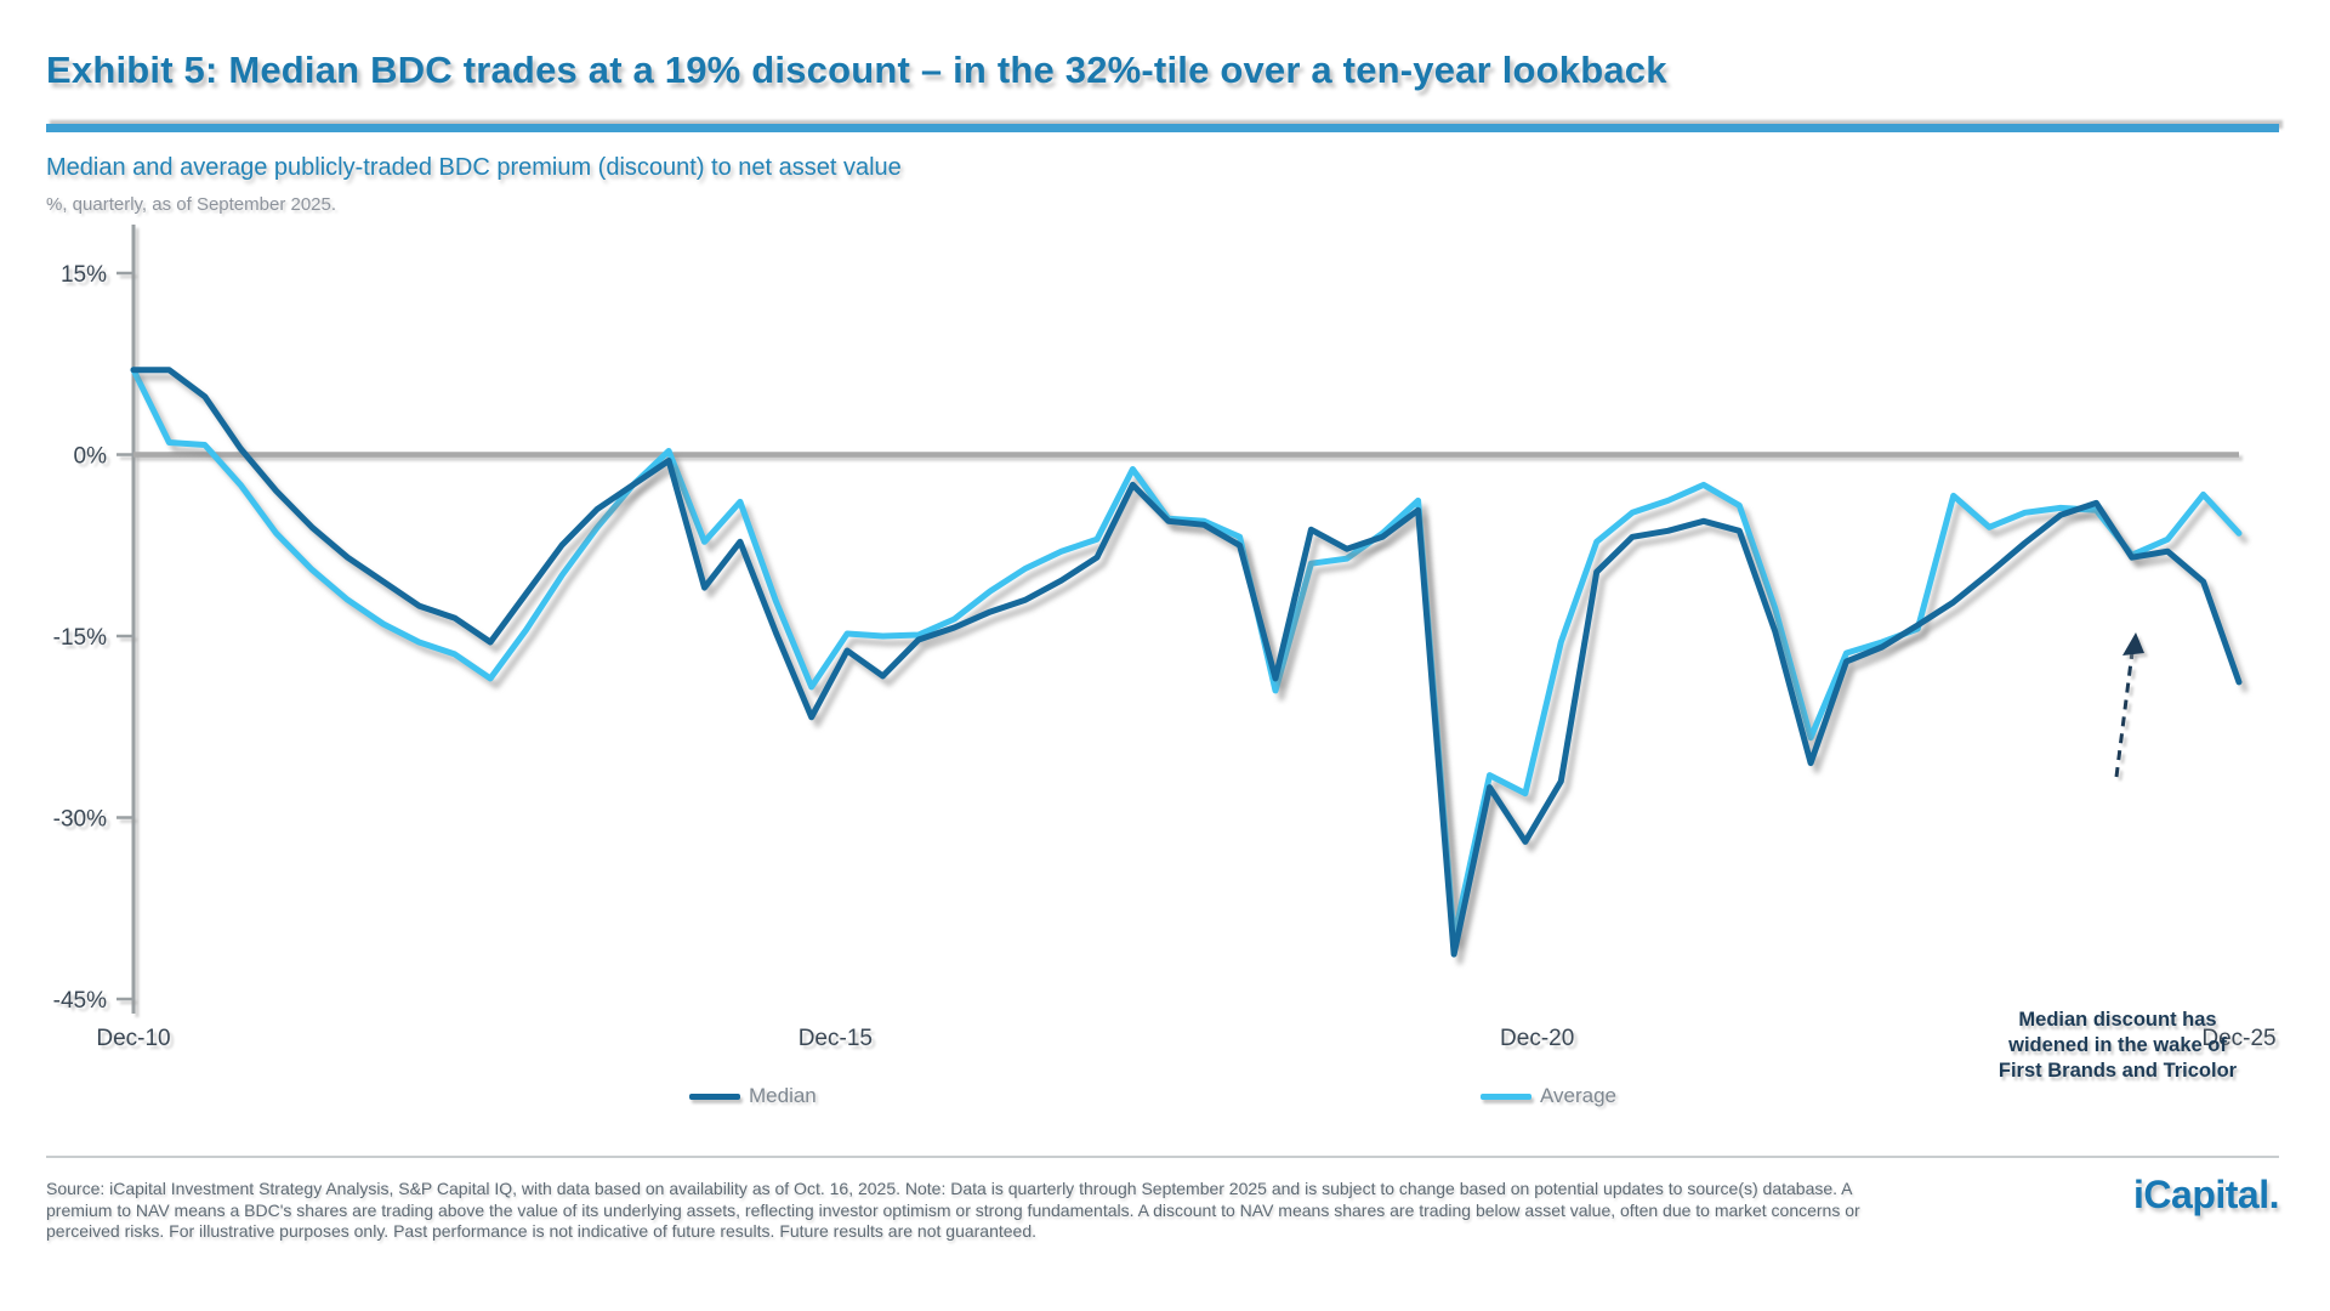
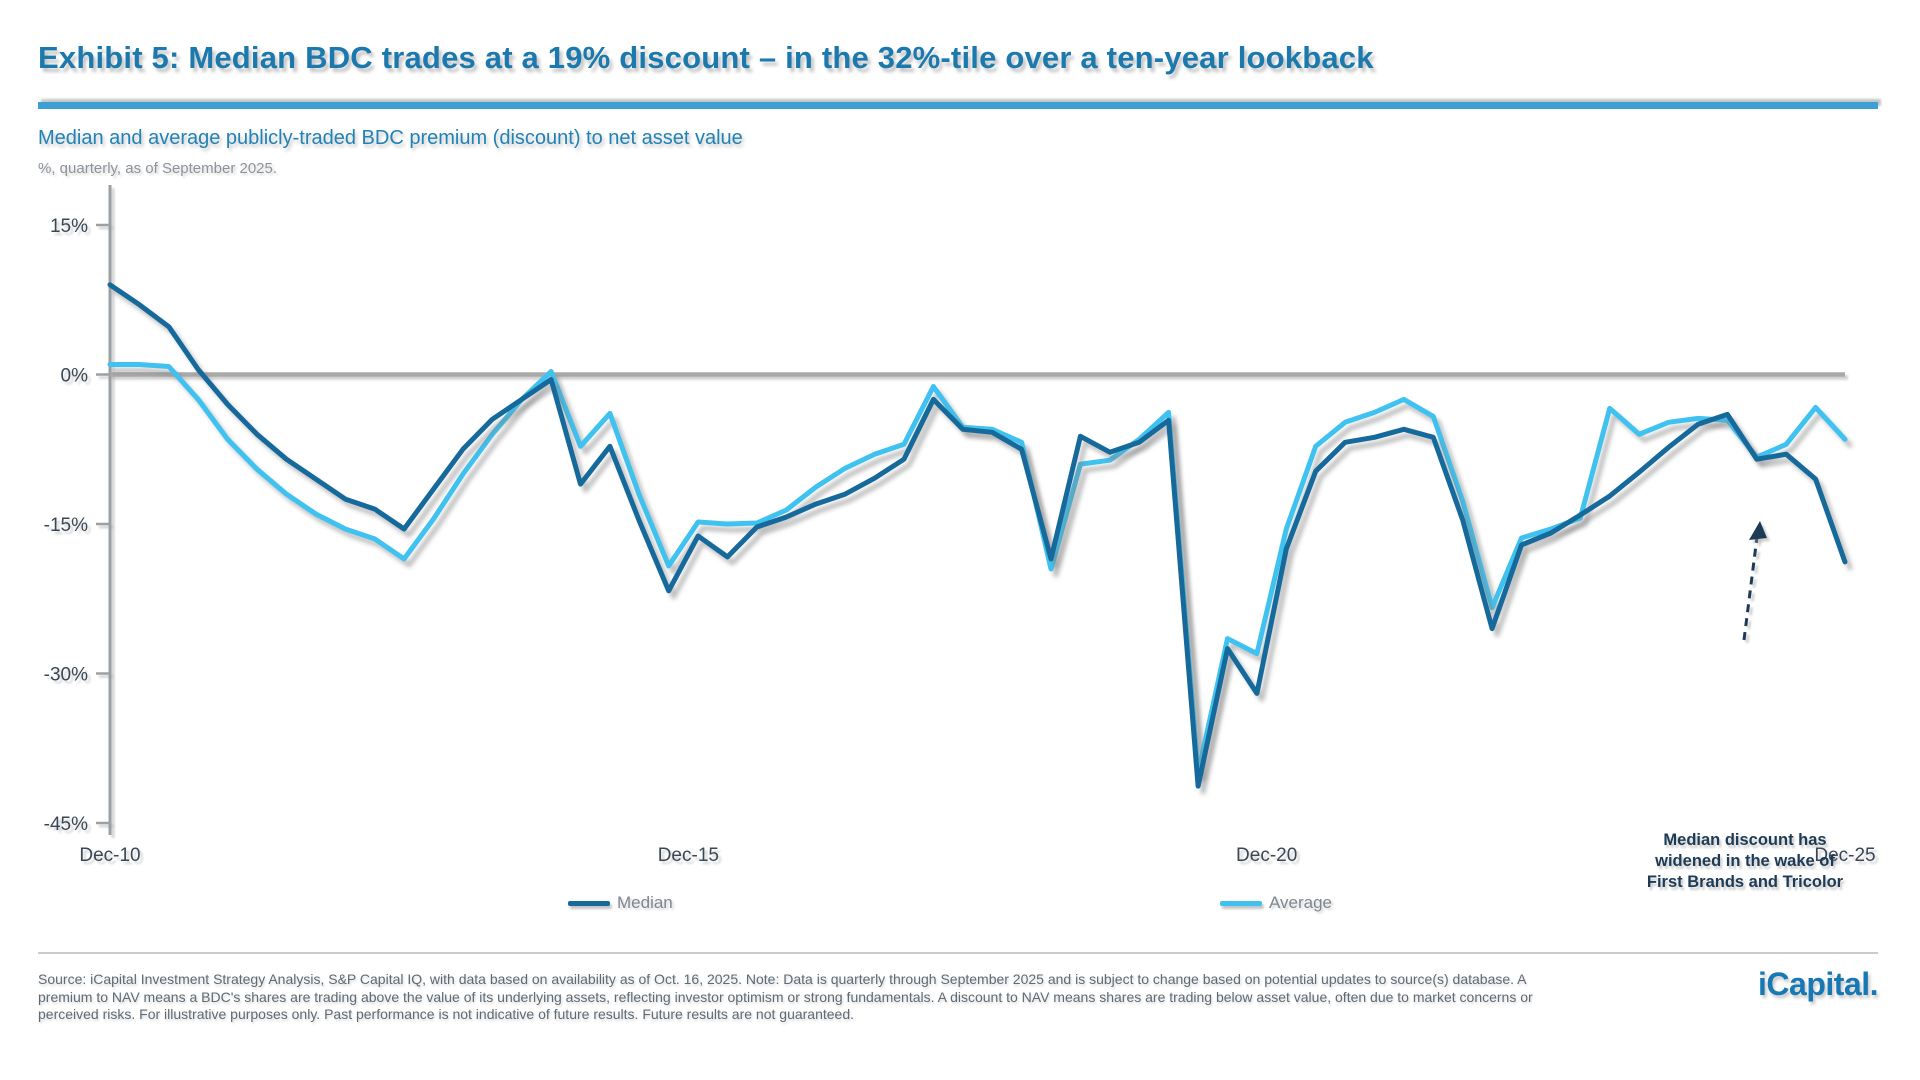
Median/Dec-10: 7% -> 9%
Average/Dec-10: 7% -> 1%
Median/Dec-20: -27% -> -18%
